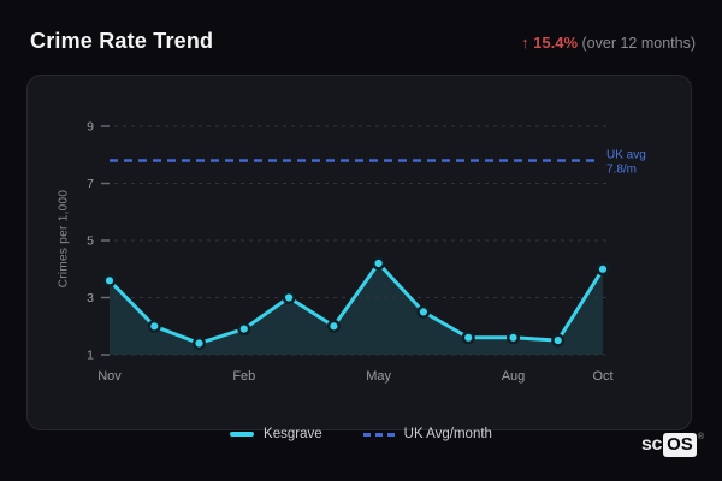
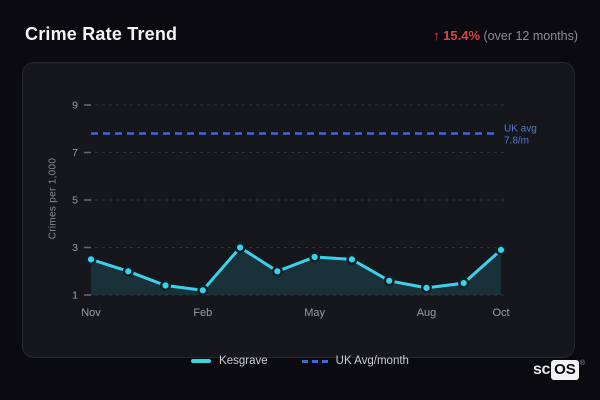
Nov: 3.6 -> 2.5
Feb: 1.9 -> 1.2
May: 4.2 -> 2.6
Aug: 1.6 -> 1.3
Oct: 4.0 -> 2.9
